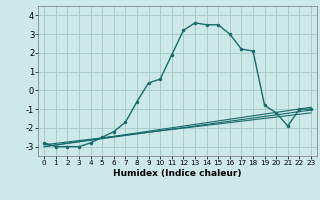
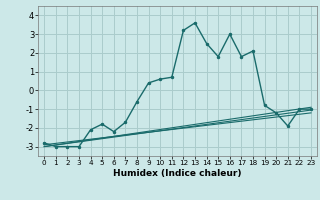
4: -2.8 -> -2.1
5: -2.5 -> -1.8
11: 1.9 -> 0.7
14: 3.5 -> 2.5
15: 3.5 -> 1.8
17: 2.2 -> 1.8
